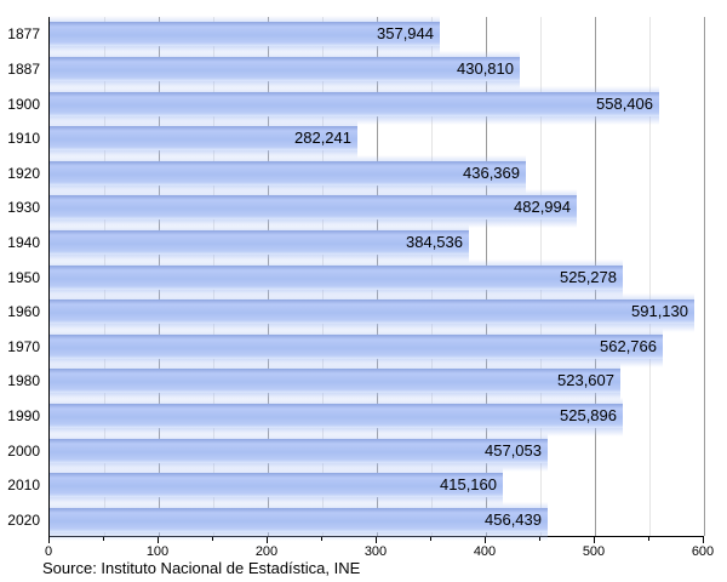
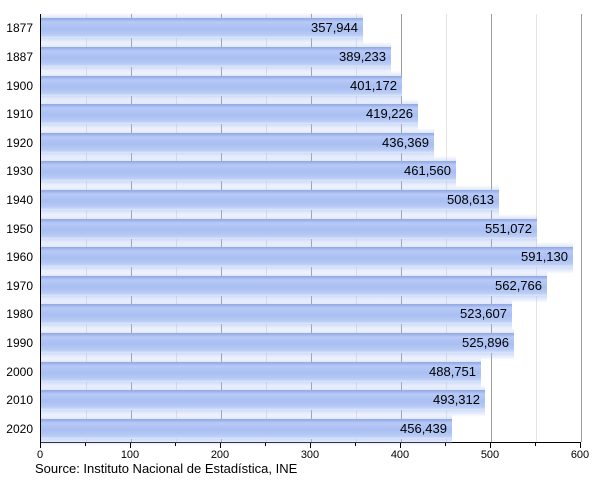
1887: 430,810 -> 389,233
1900: 558,406 -> 401,172
1910: 282,241 -> 419,226
1930: 482,994 -> 461,560
1940: 384,536 -> 508,613
1950: 525,278 -> 551,072
2000: 457,053 -> 488,751
2010: 415,160 -> 493,312
